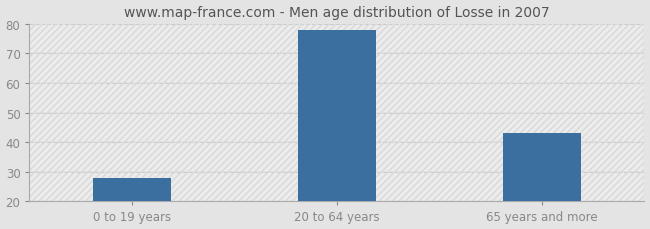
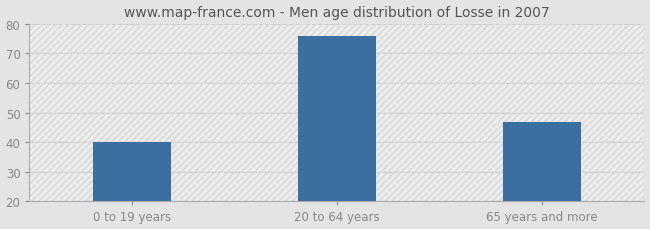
0 to 19 years: 28 -> 40
20 to 64 years: 78 -> 76
65 years and more: 43 -> 47
